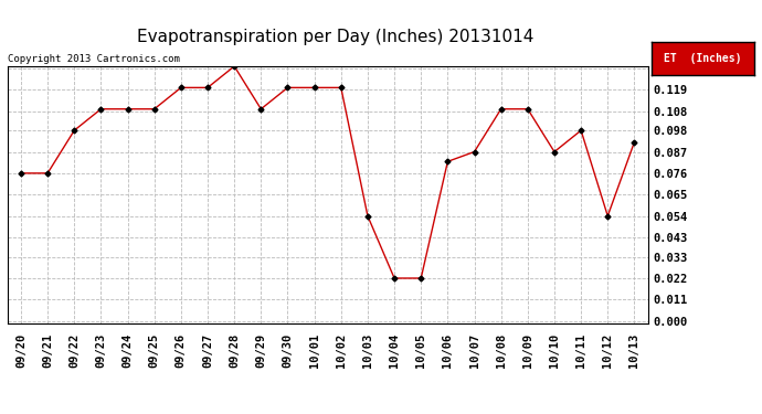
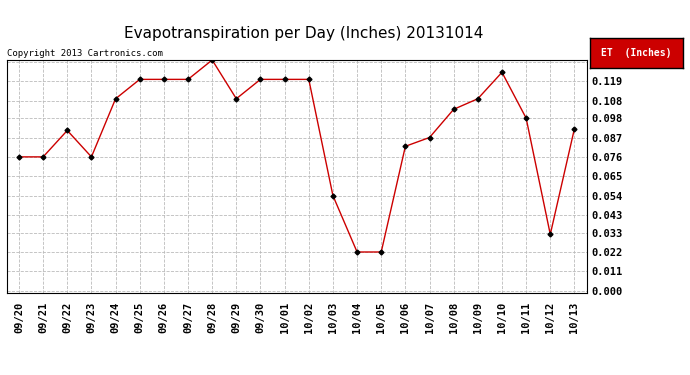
09/22: 0.098 -> 0.091
09/23: 0.109 -> 0.076
09/25: 0.109 -> 0.120
10/08: 0.109 -> 0.103
10/10: 0.087 -> 0.124
10/12: 0.054 -> 0.032
